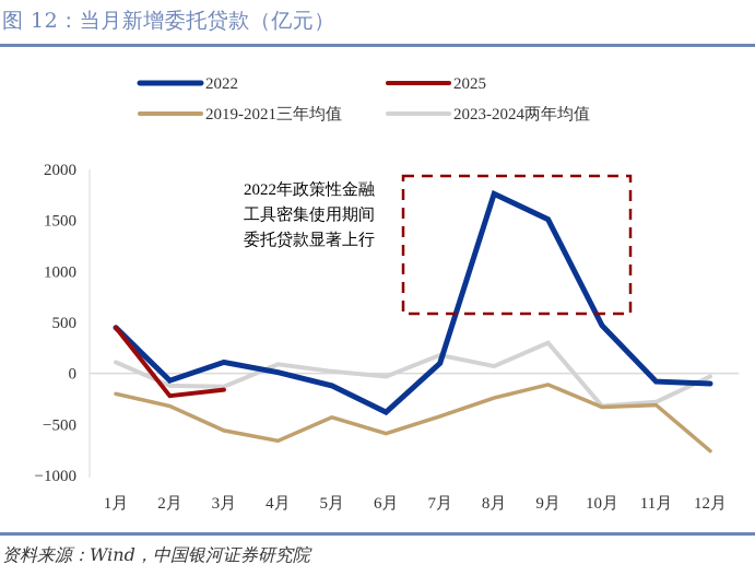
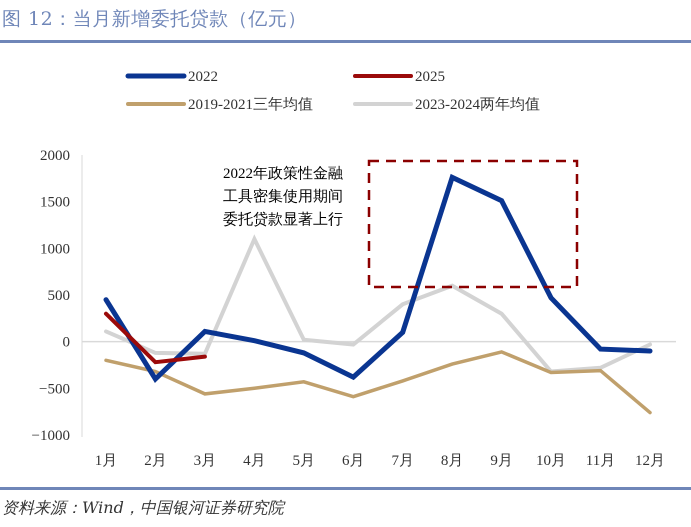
2025/1月: 400 -> 300
2022/2月: -100 -> -400
2019-2021三年均值/4月: -700 -> -500
2023-2024两年均值/4月: 100 -> 1100
2023-2024两年均值/7月: 200 -> 400
2023-2024两年均值/8月: 100 -> 600
